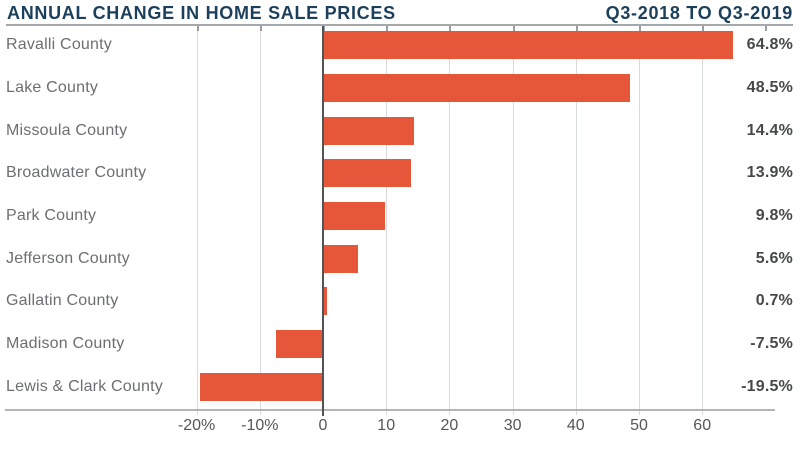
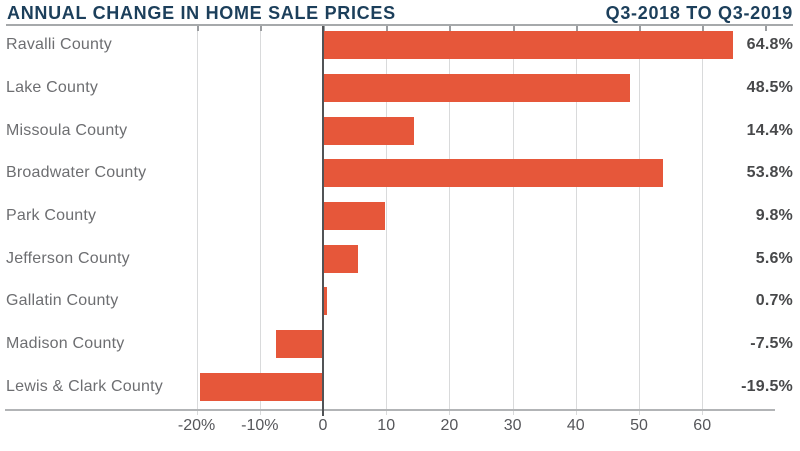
Broadwater County: 13.9% -> 53.8%
